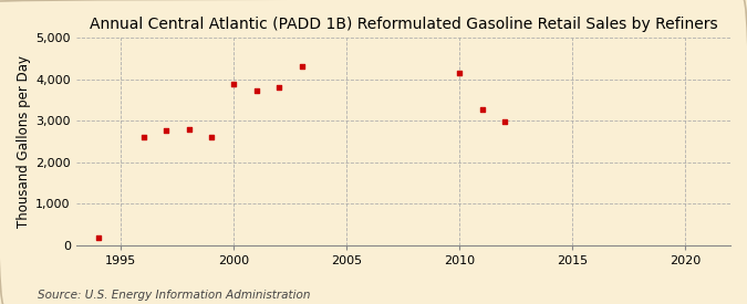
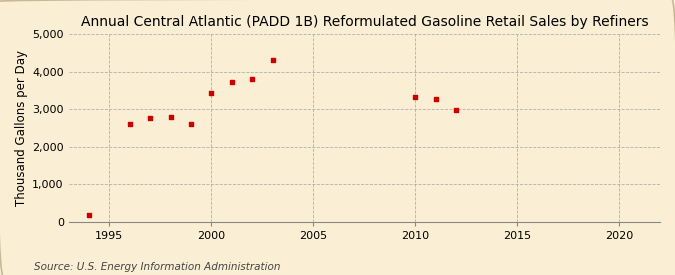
2000: 3,900 -> 3,430
2010: 4,150 -> 3,320
